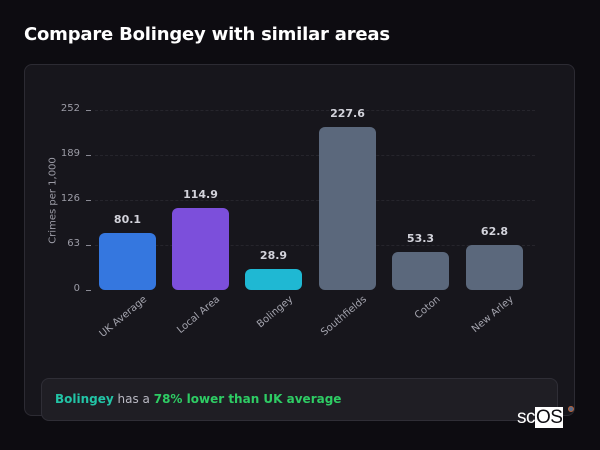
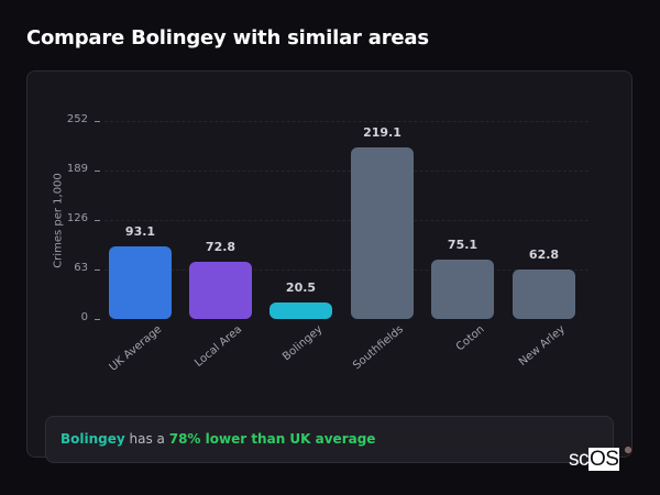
UK Average: 80.1 -> 93.1
Local Area: 114.9 -> 72.8
Bolingey: 28.9 -> 20.5
Southfields: 227.6 -> 219.1
Coton: 53.3 -> 75.1
